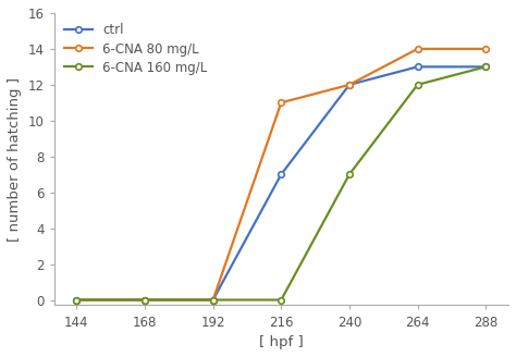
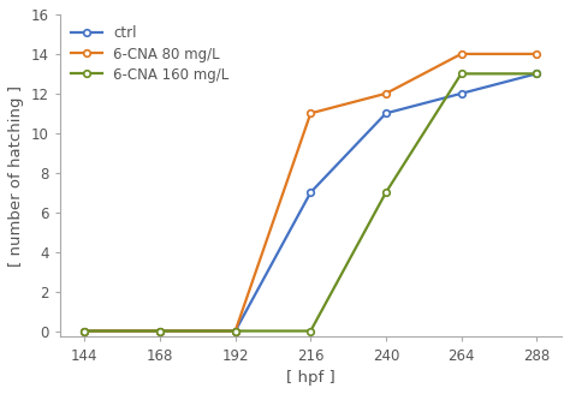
ctrl/240: 12 -> 11
ctrl/264: 13 -> 12
6-CNA 160 mg/L/264: 12 -> 13
